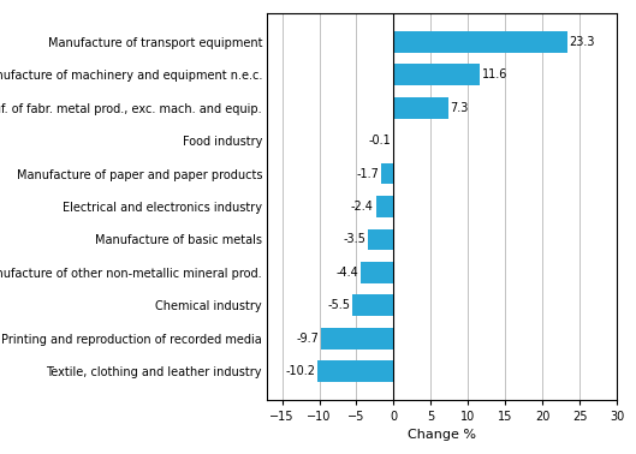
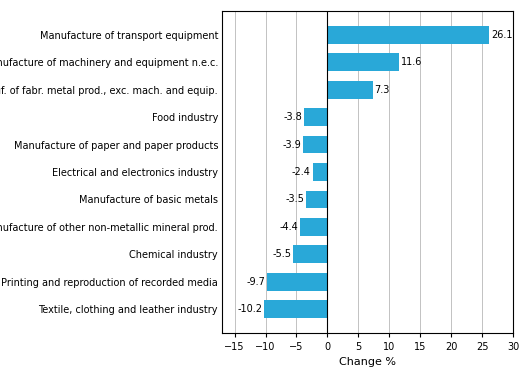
Manufacture of transport equipment: 23.3 -> 26.1
Food industry: -0.1 -> -3.8
Manufacture of paper and paper products: -1.7 -> -3.9
